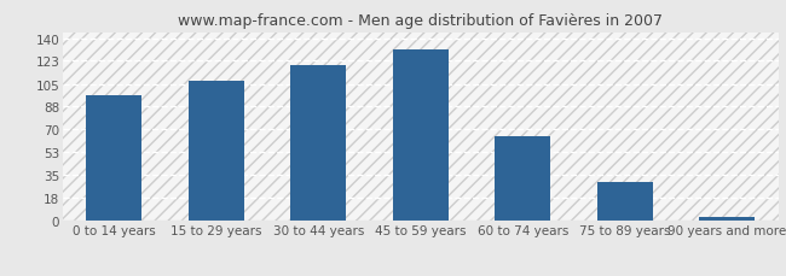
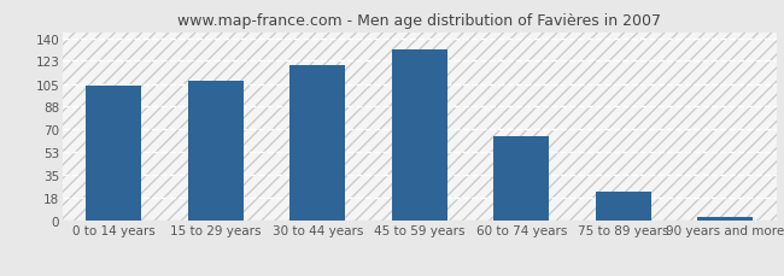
0 to 14 years: 96 -> 104
75 to 89 years: 30 -> 22
